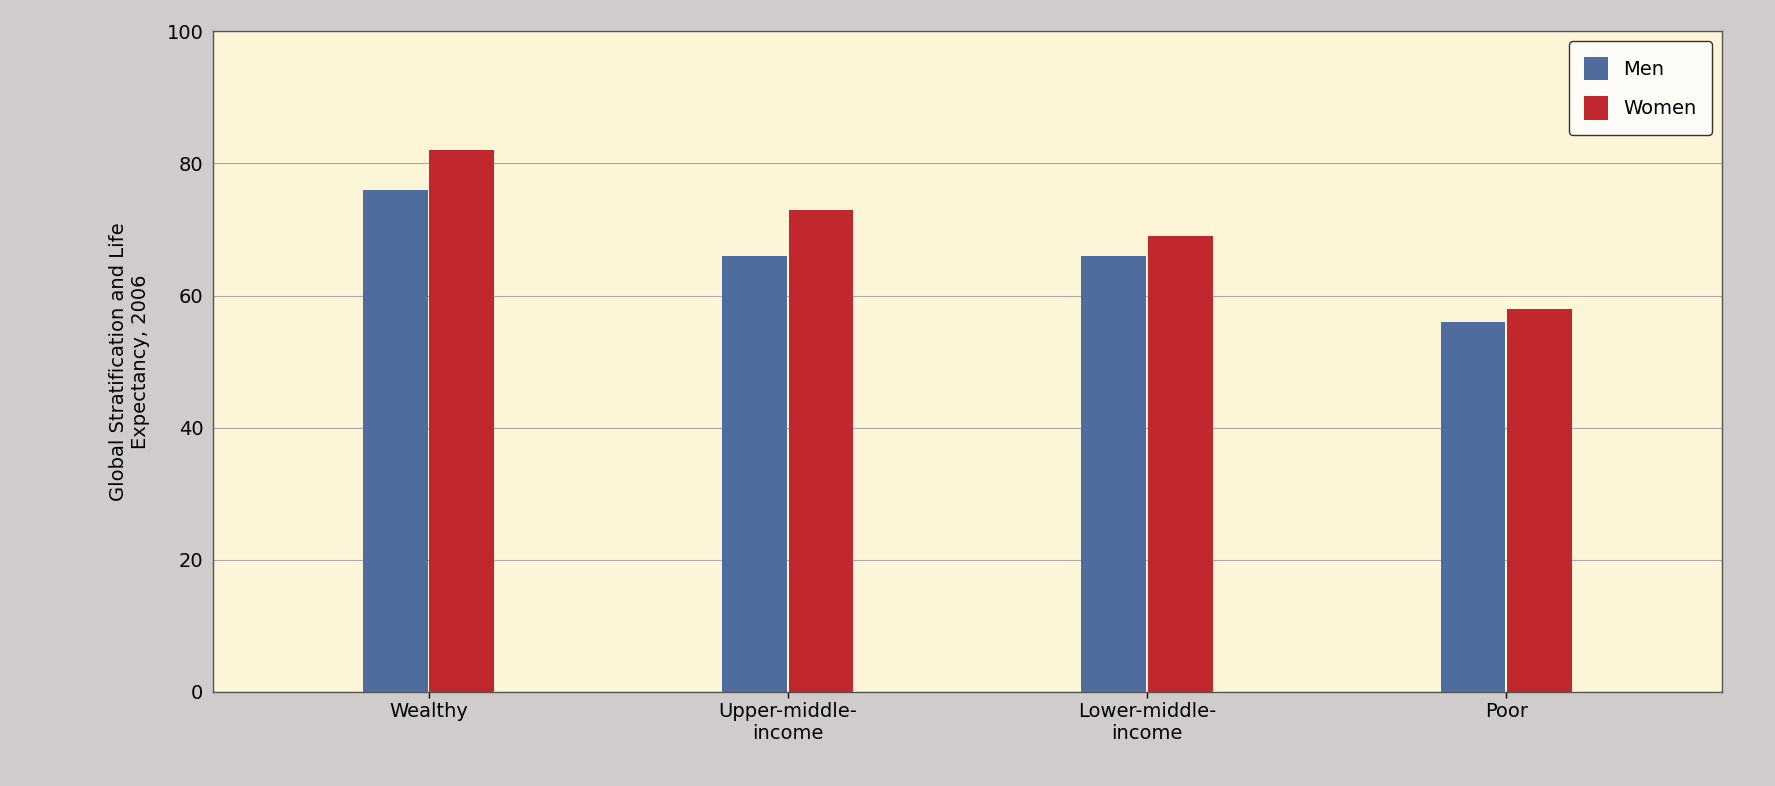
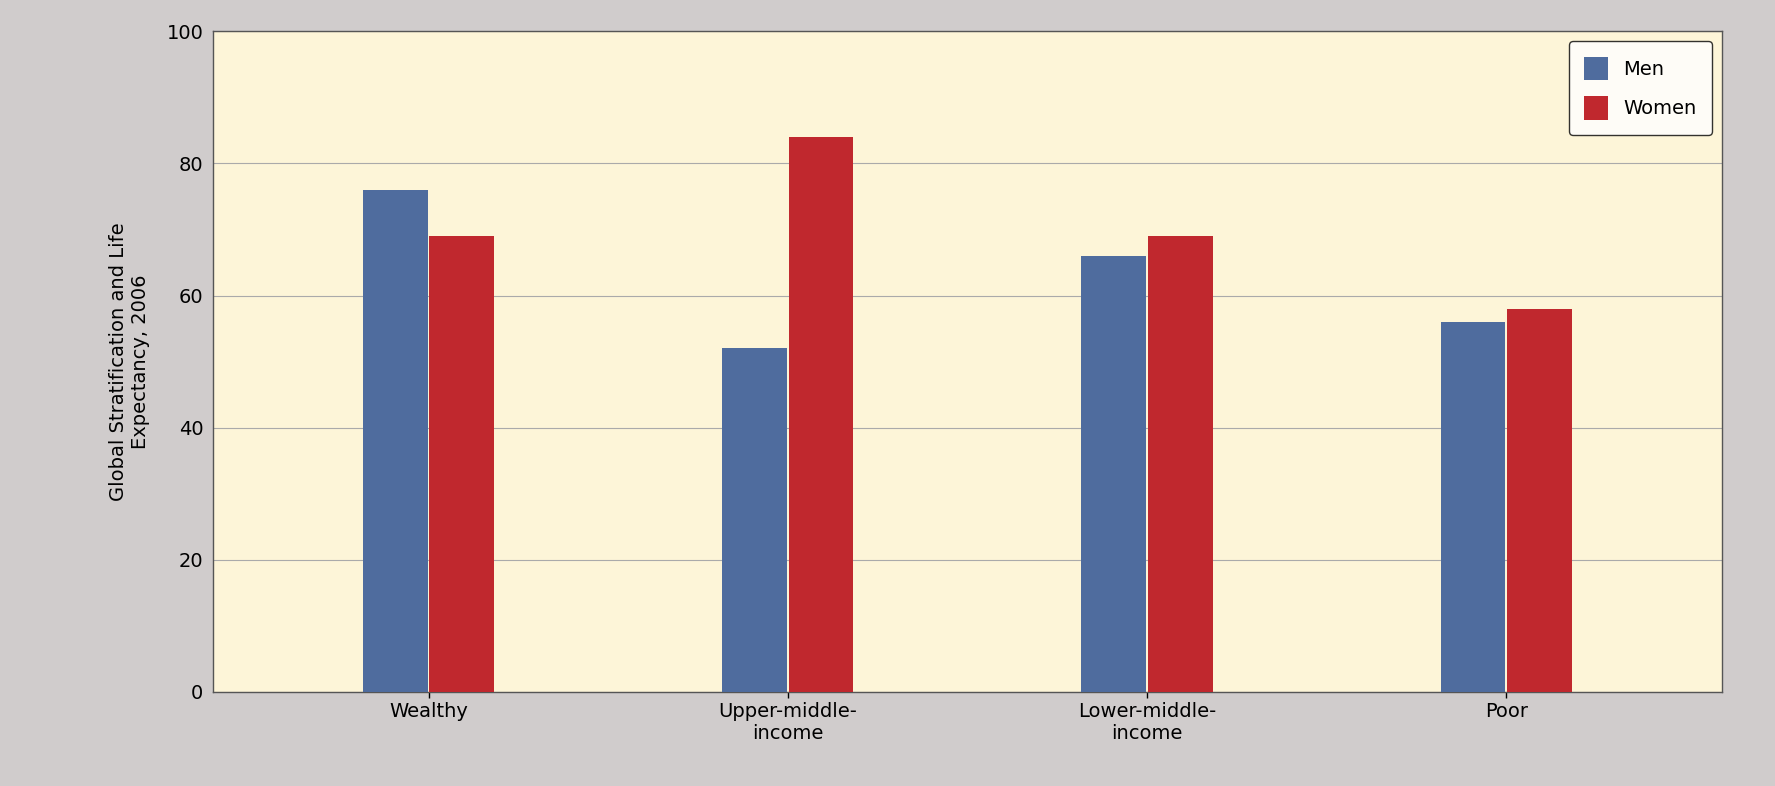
Women/Wealthy: 82 -> 69
Men/Upper-middle- income: 66 -> 52
Women/Upper-middle- income: 73 -> 84
